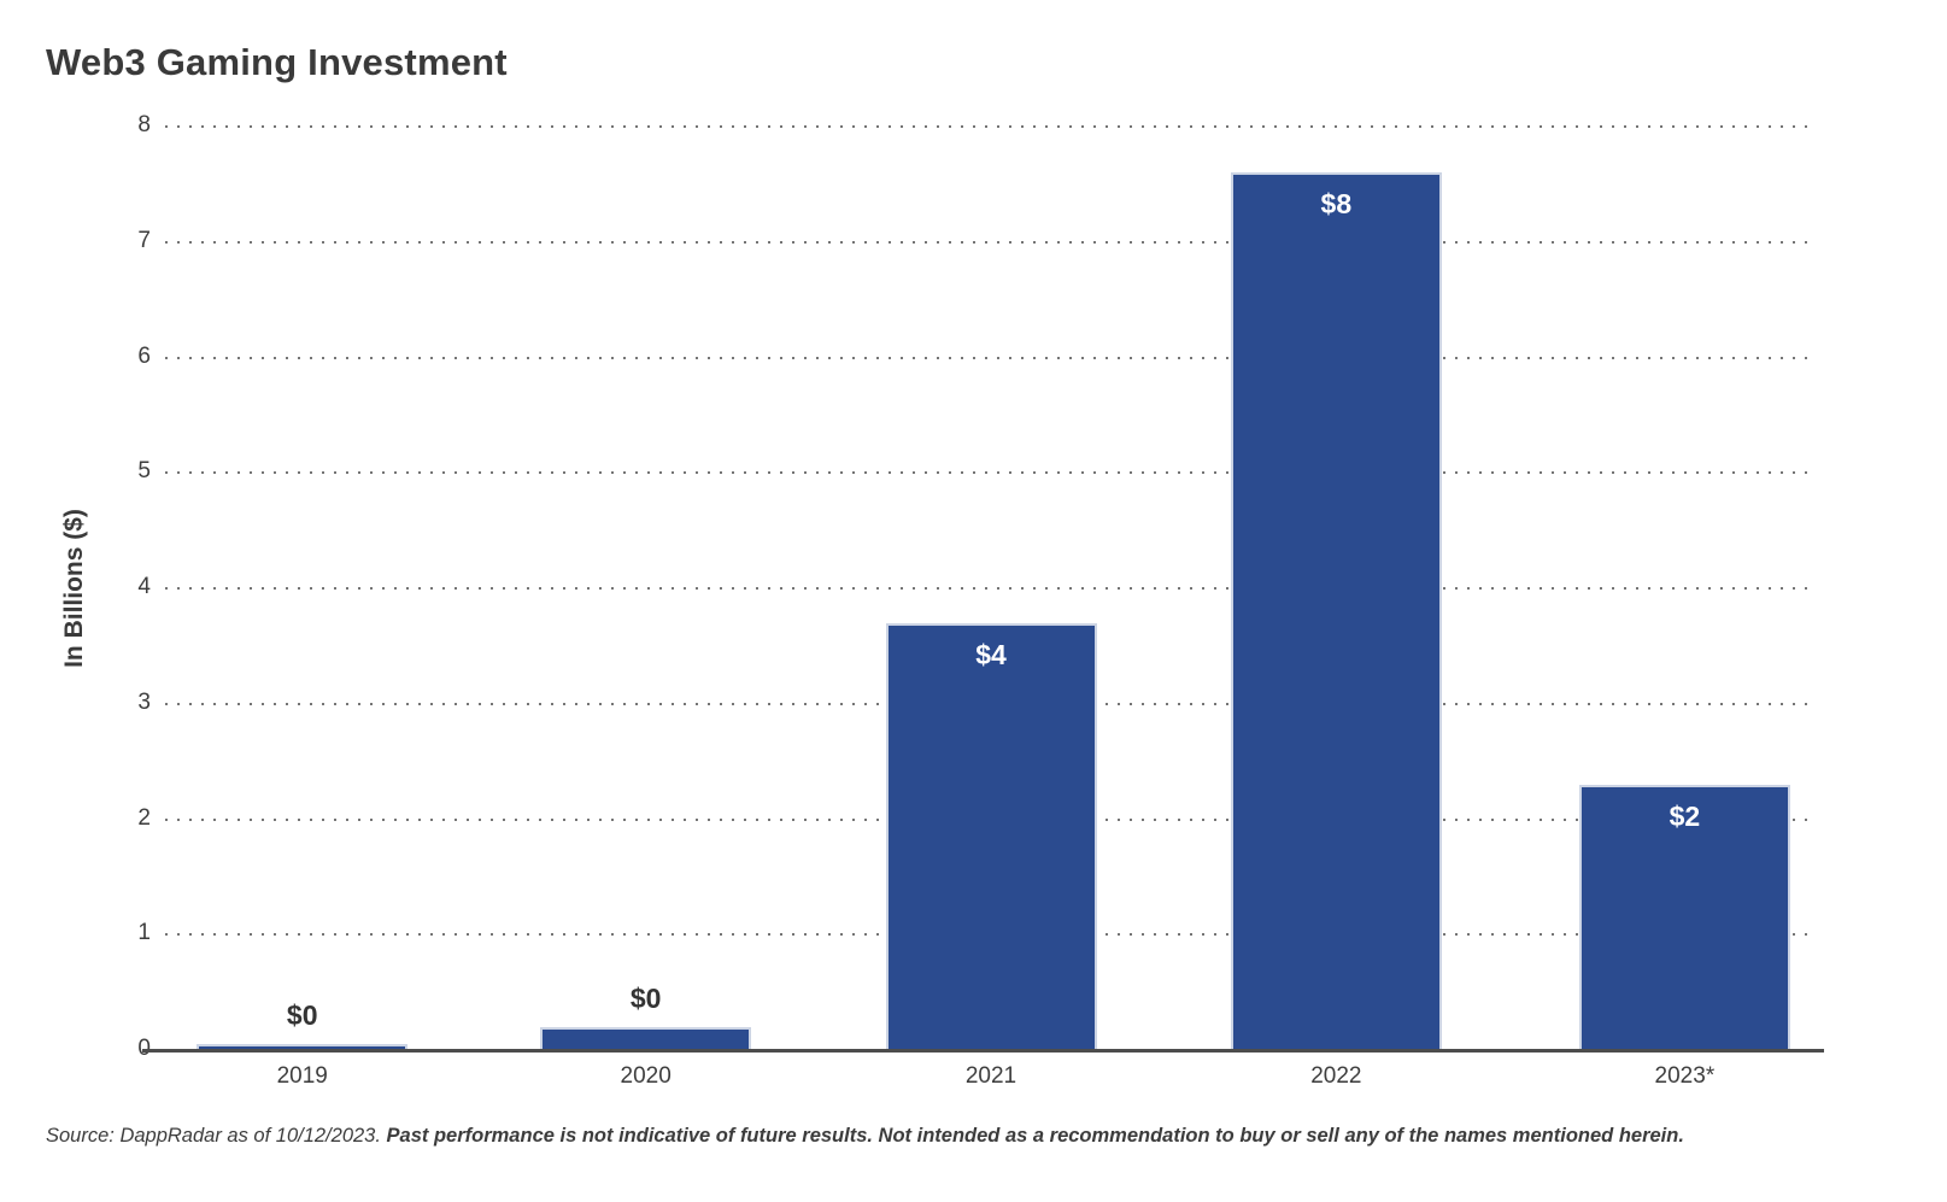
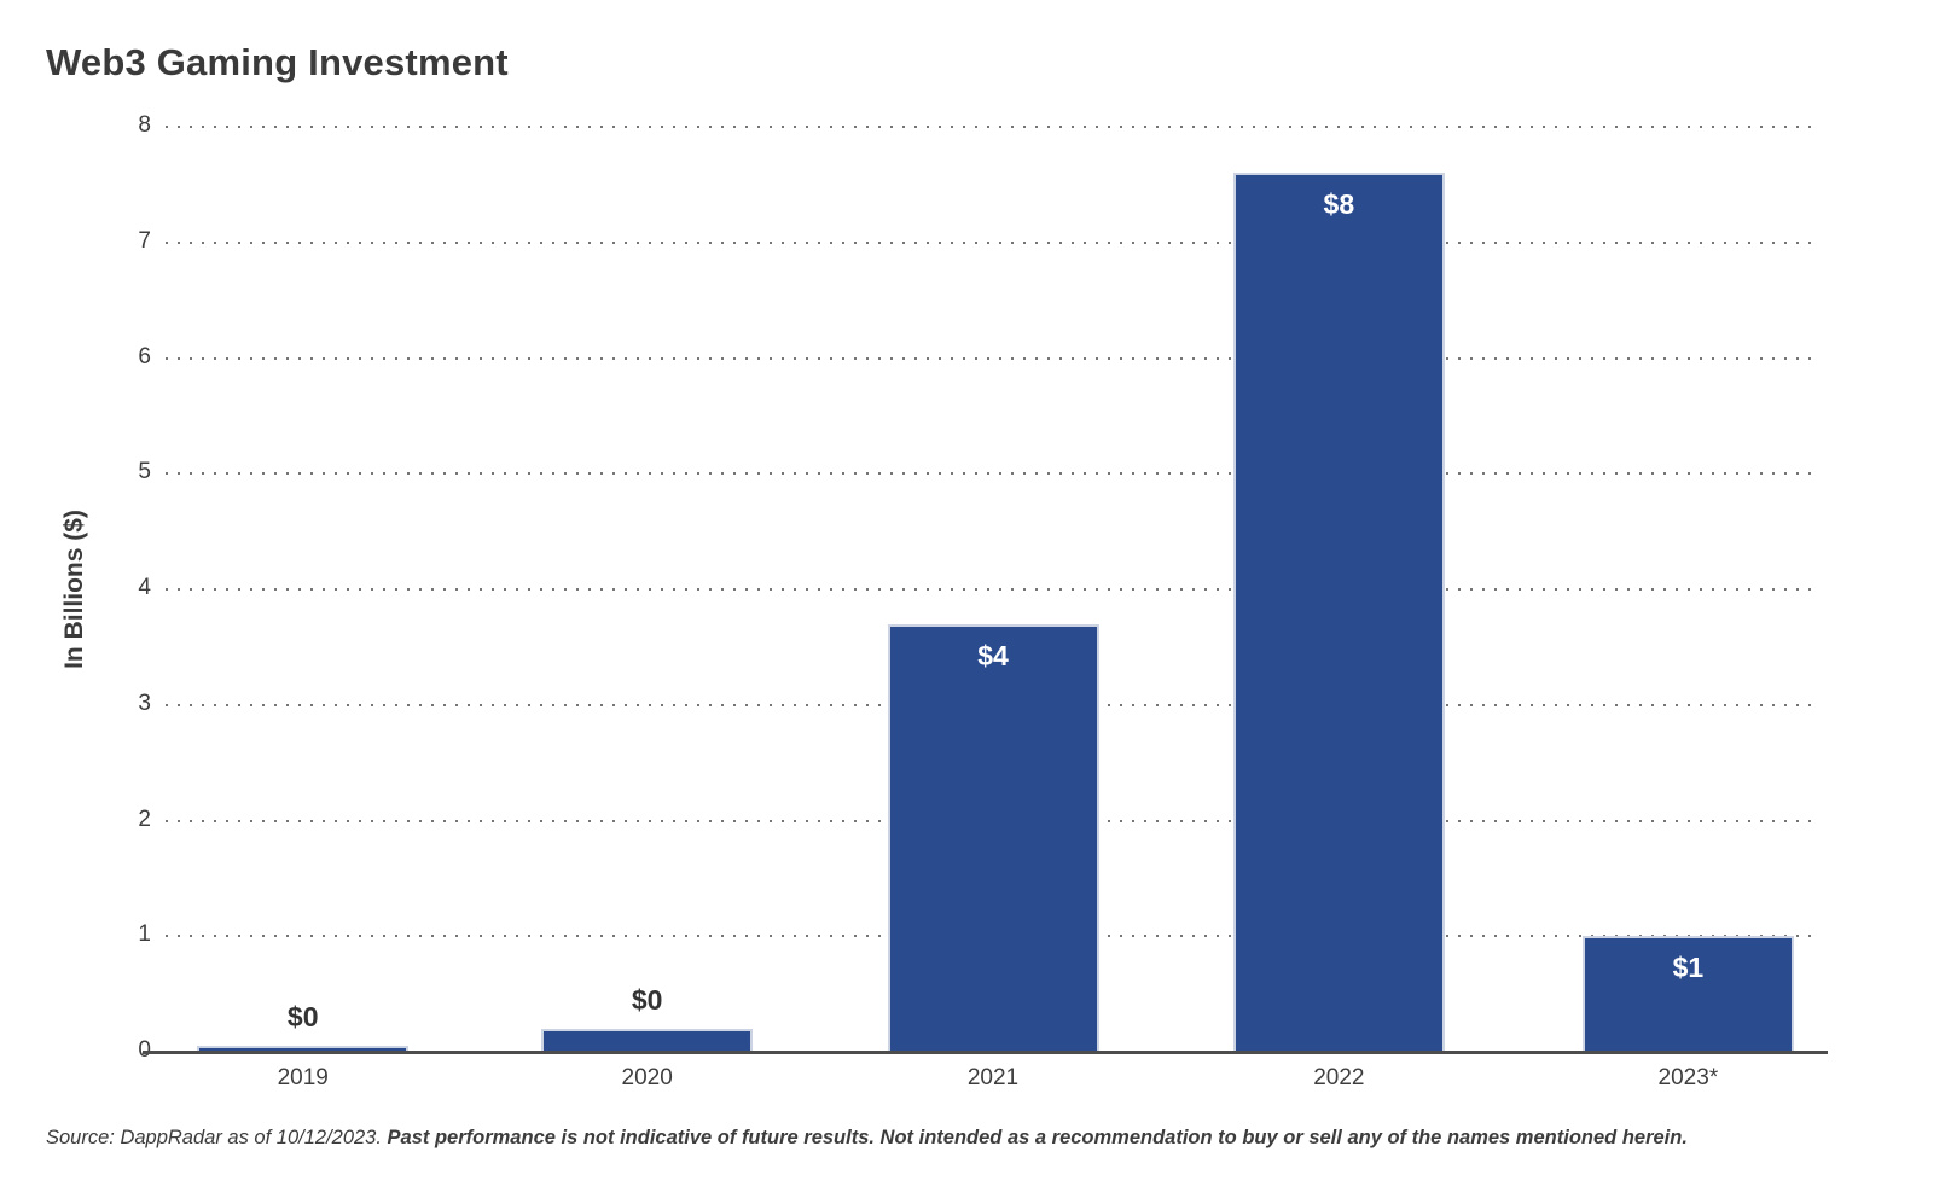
2023*: $2 -> $1
